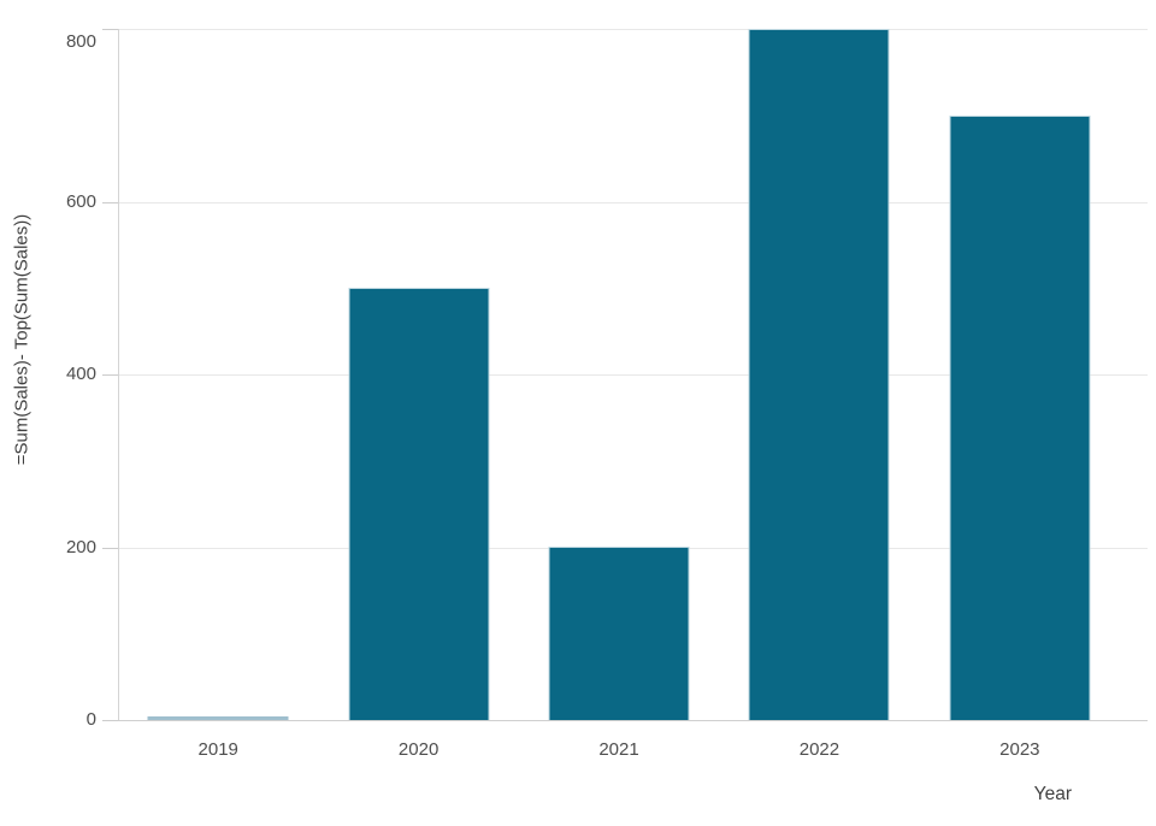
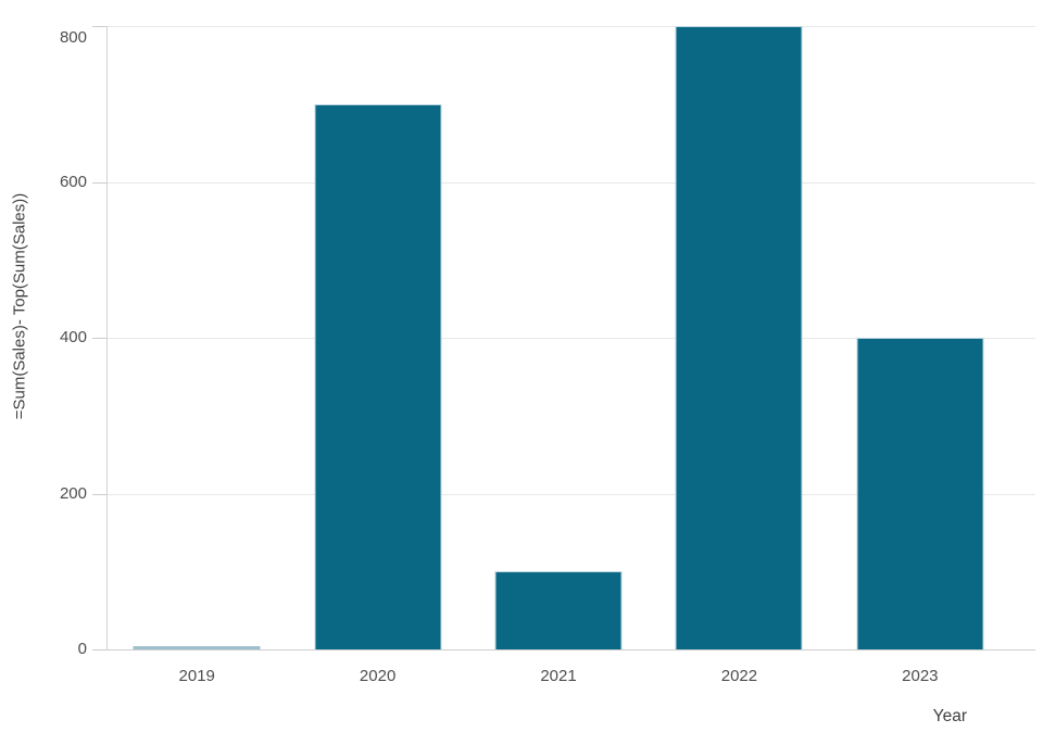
2020: 500 -> 700
2021: 200 -> 100
2023: 700 -> 400
